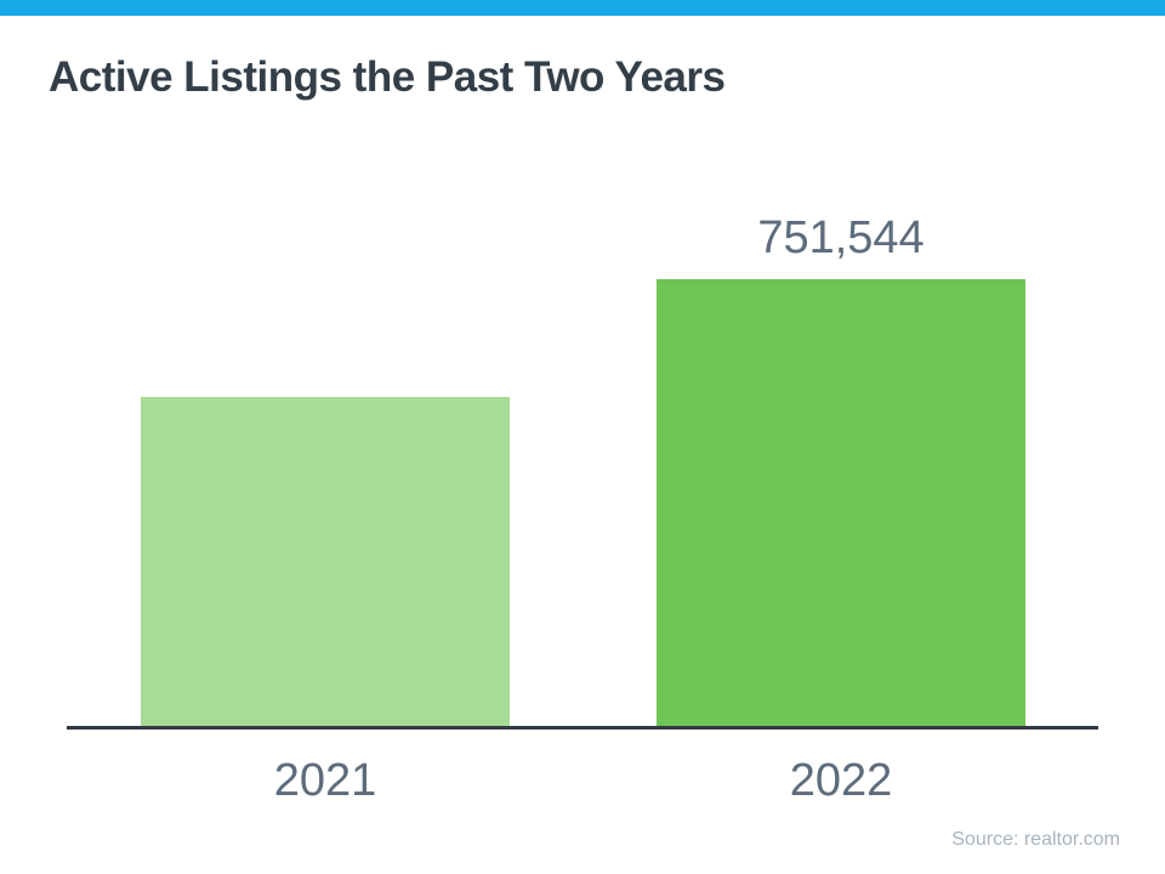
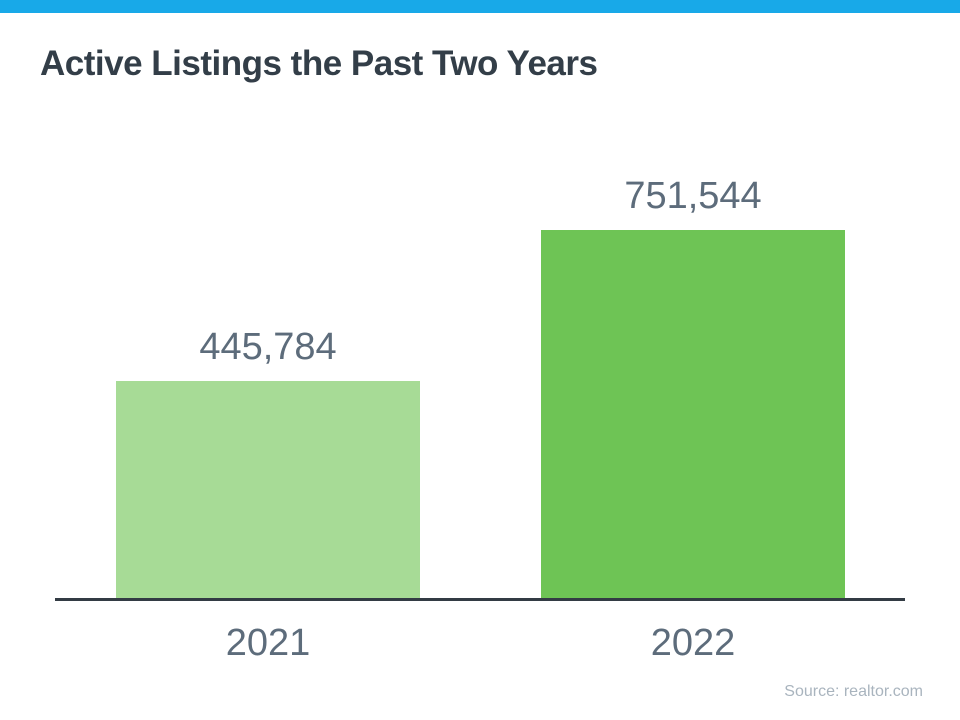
2021: 554,423 -> 445,784
